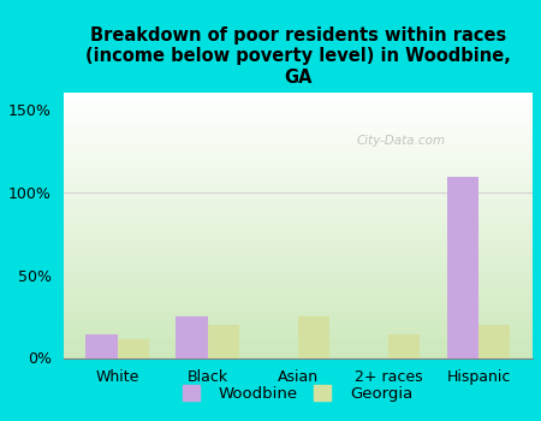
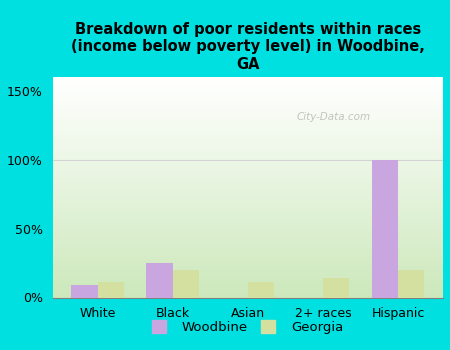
Woodbine/White: 14% -> 9%
Georgia/Asian: 25% -> 11%
Woodbine/Hispanic: 109% -> 100%
